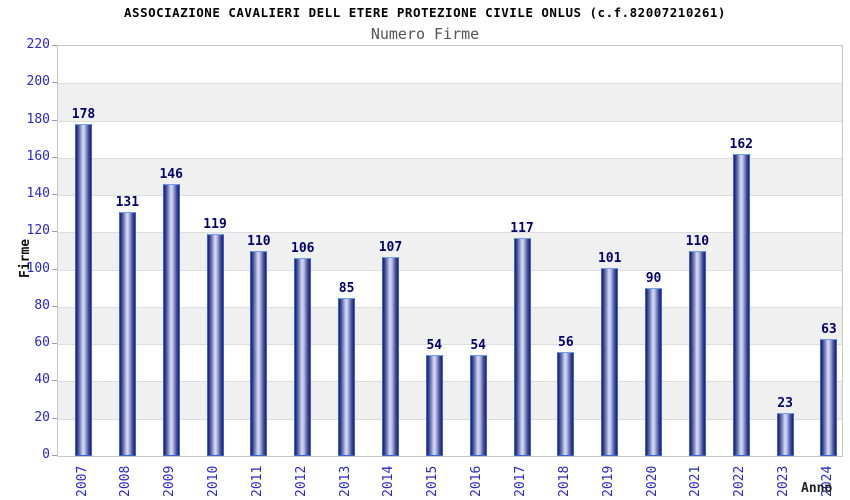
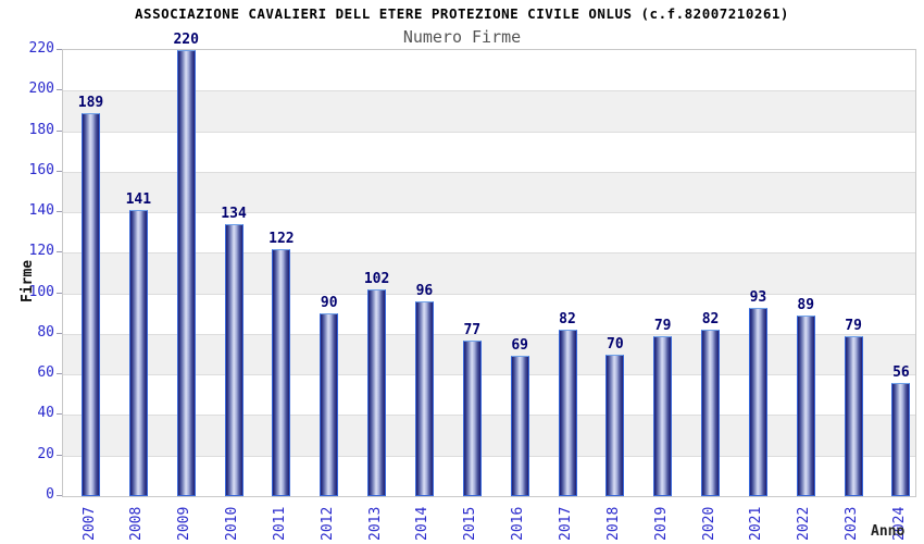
2007: 178 -> 189
2008: 131 -> 141
2009: 146 -> 220
2010: 119 -> 134
2011: 110 -> 122
2012: 106 -> 90
2013: 85 -> 102
2014: 107 -> 96
2015: 54 -> 77
2016: 54 -> 69
2017: 117 -> 82
2018: 56 -> 70
2019: 101 -> 79
2020: 90 -> 82
2021: 110 -> 93
2022: 162 -> 89
2023: 23 -> 79
2024: 63 -> 56
